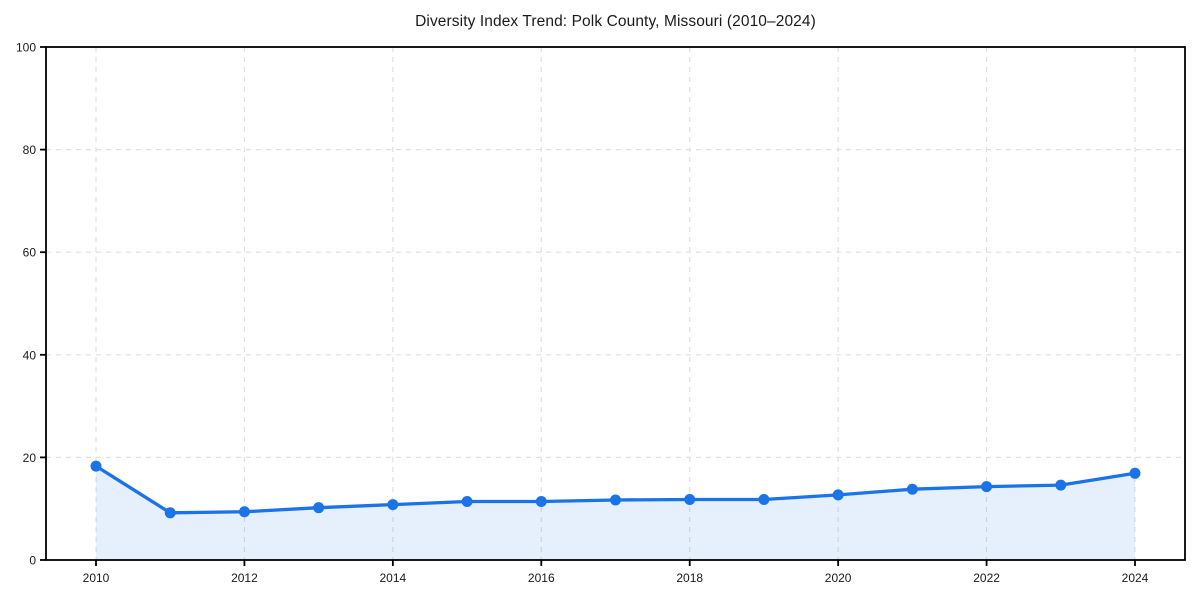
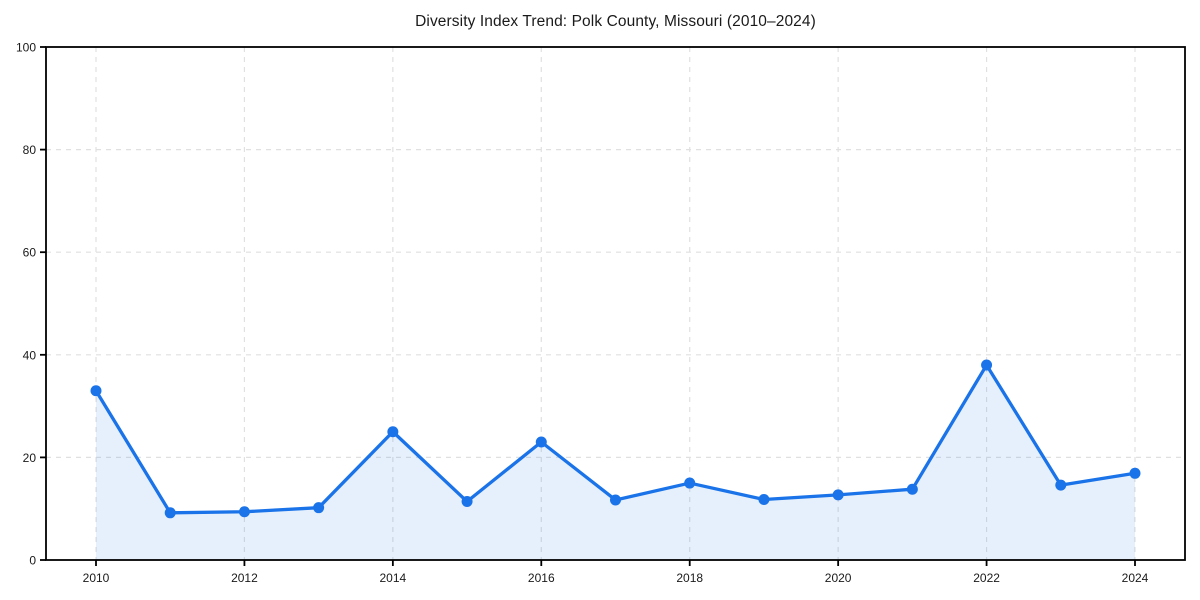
2010: 18 -> 33
2014: 11 -> 25
2016: 11 -> 23
2018: 12 -> 15
2022: 14 -> 38
